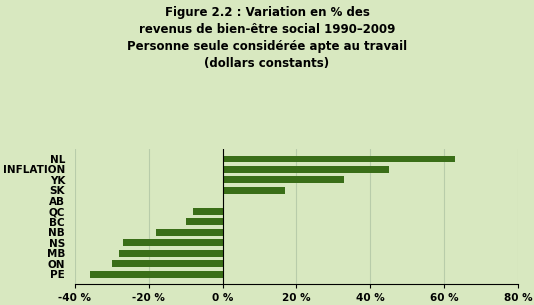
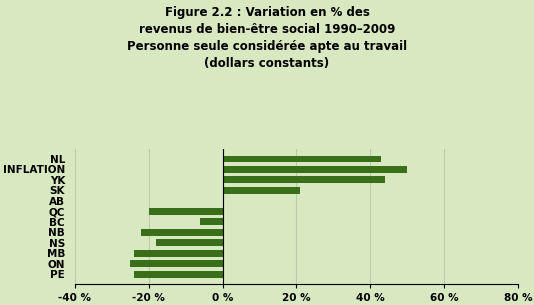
NL: 63 % -> 43 %
INFLATION: 45 % -> 50 %
YK: 33 % -> 44 %
SK: 17 % -> 21 %
QC: -8 % -> -20 %
BC: -10 % -> -6 %
NB: -18 % -> -22 %
NS: -27 % -> -18 %
MB: -28 % -> -24 %
ON: -30 % -> -25 %
PE: -36 % -> -24 %
